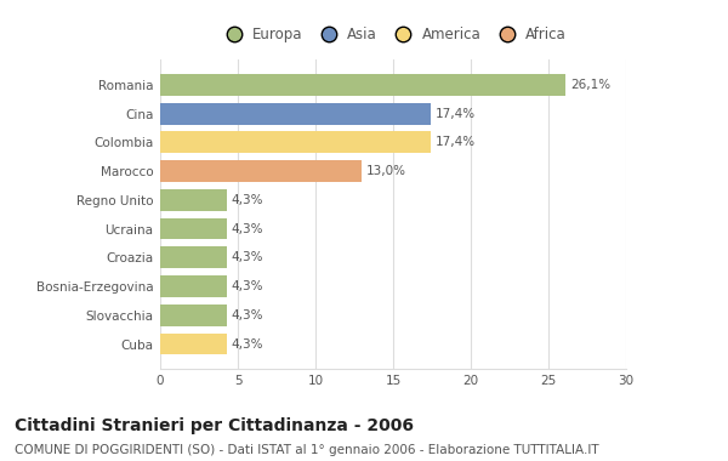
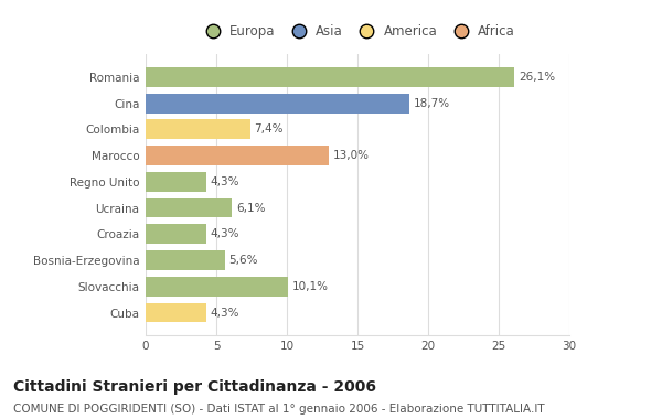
Cina: 17,4% -> 18,7%
Colombia: 17,4% -> 7,4%
Ucraina: 4,3% -> 6,1%
Bosnia-Erzegovina: 4,3% -> 5,6%
Slovacchia: 4,3% -> 10,1%
